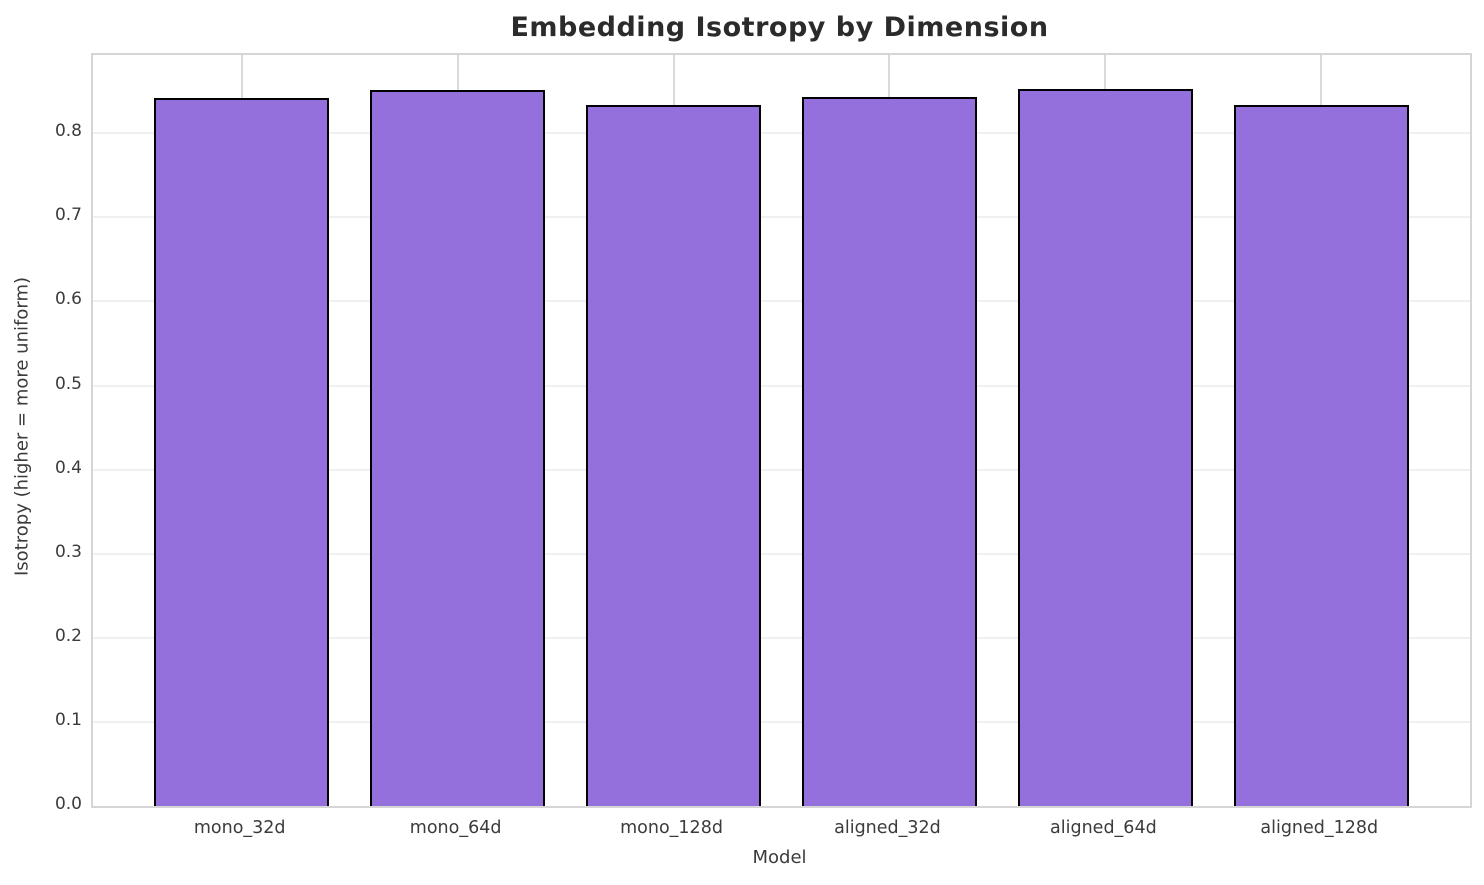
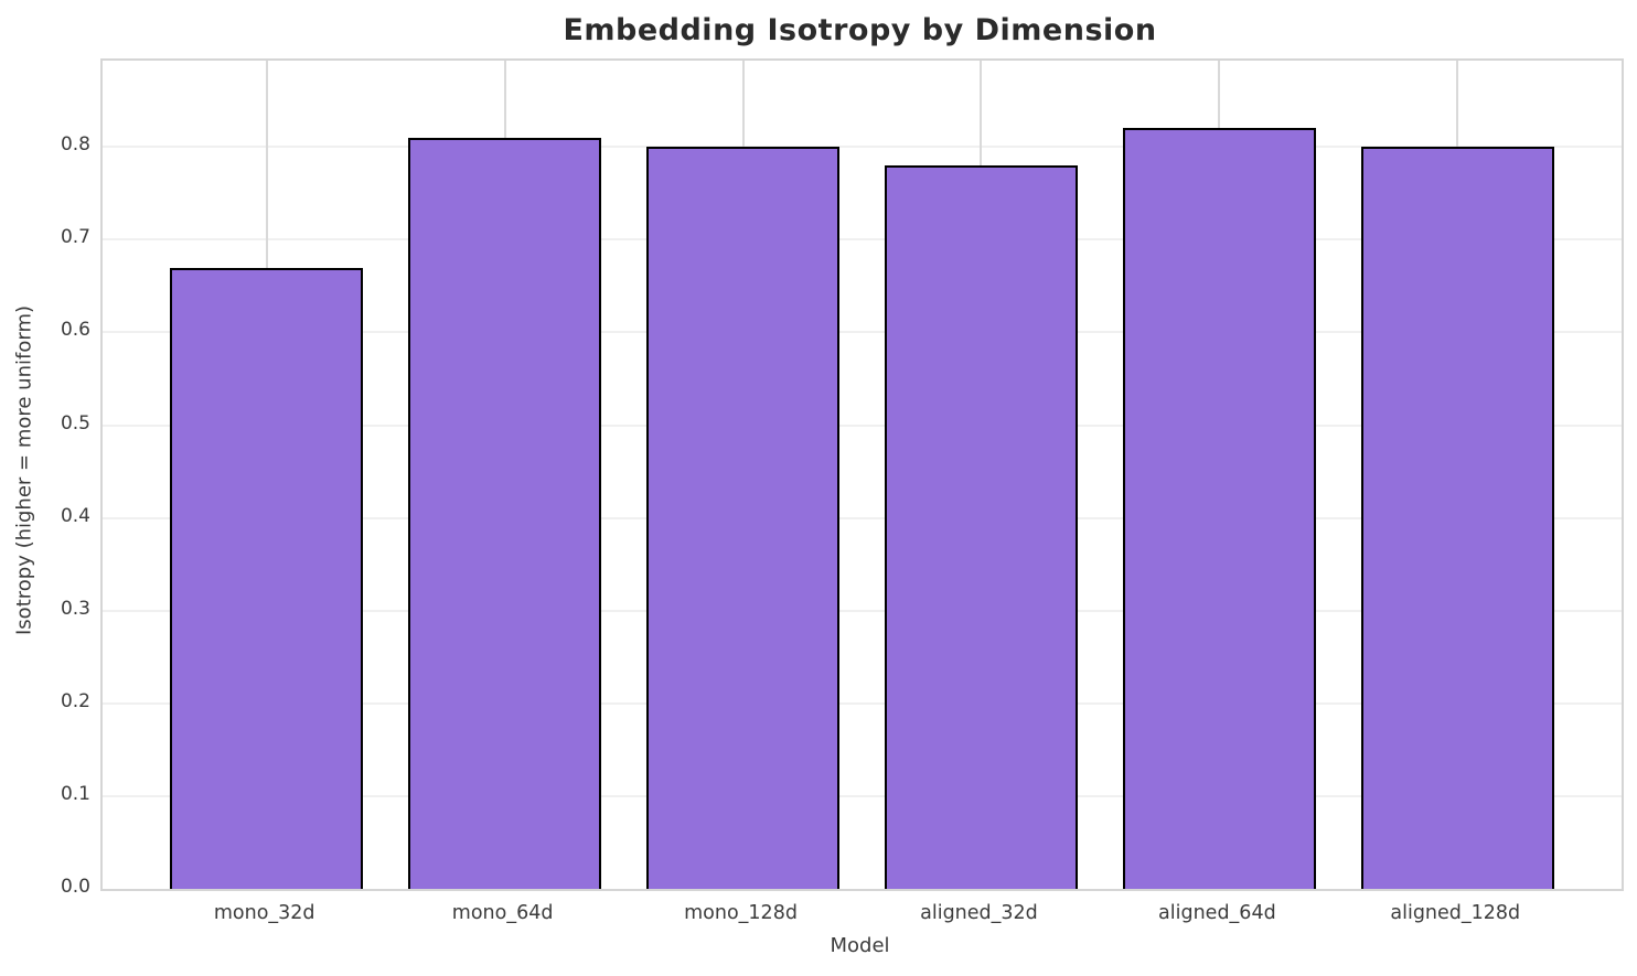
mono_32d: 0.84 -> 0.67
mono_64d: 0.85 -> 0.81
mono_128d: 0.83 -> 0.80
aligned_32d: 0.84 -> 0.78
aligned_64d: 0.85 -> 0.82
aligned_128d: 0.83 -> 0.80
